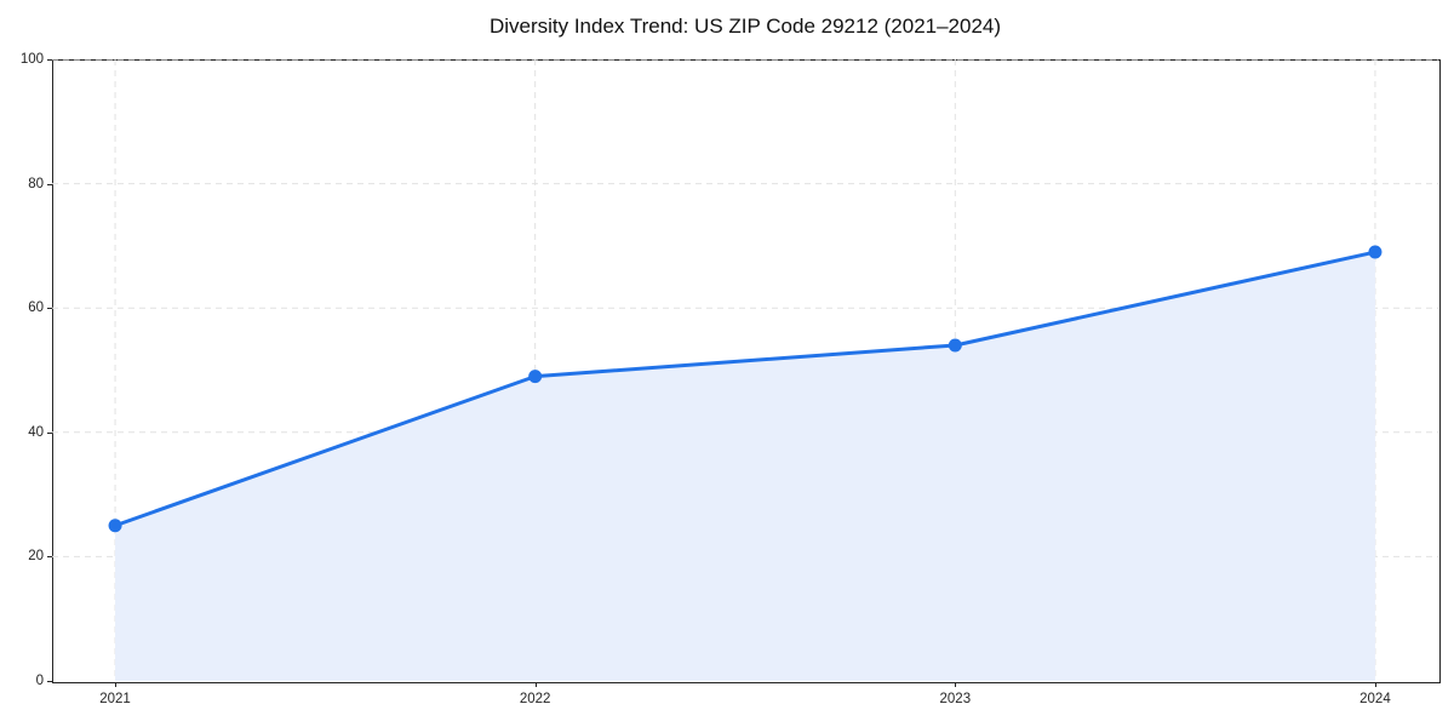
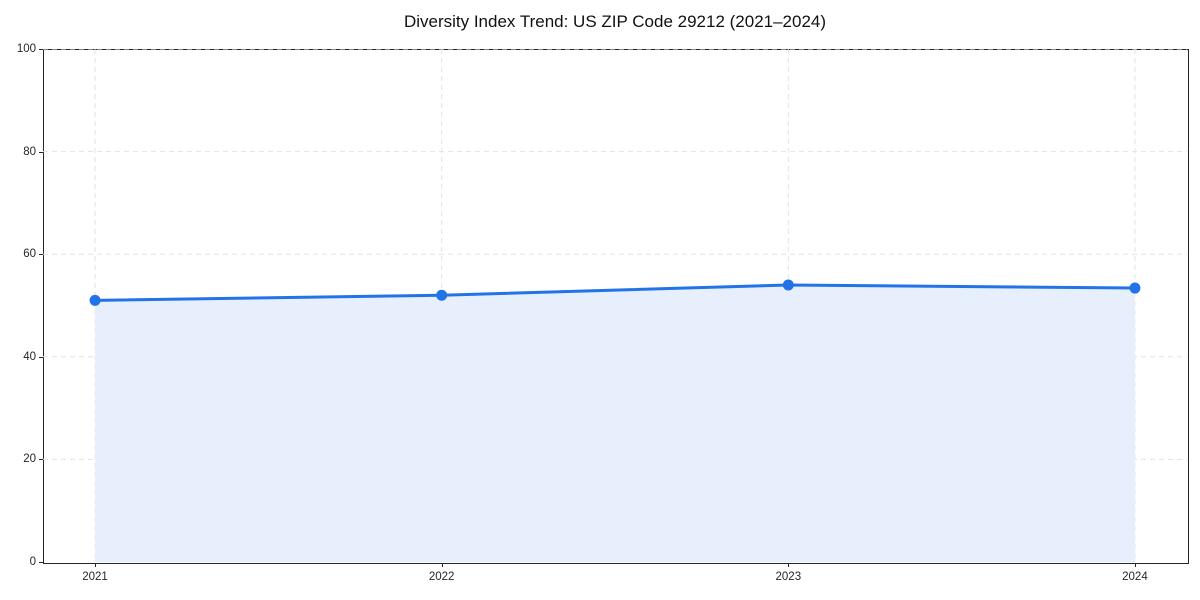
2021: 25 -> 51
2022: 49 -> 52
2024: 69 -> 53
